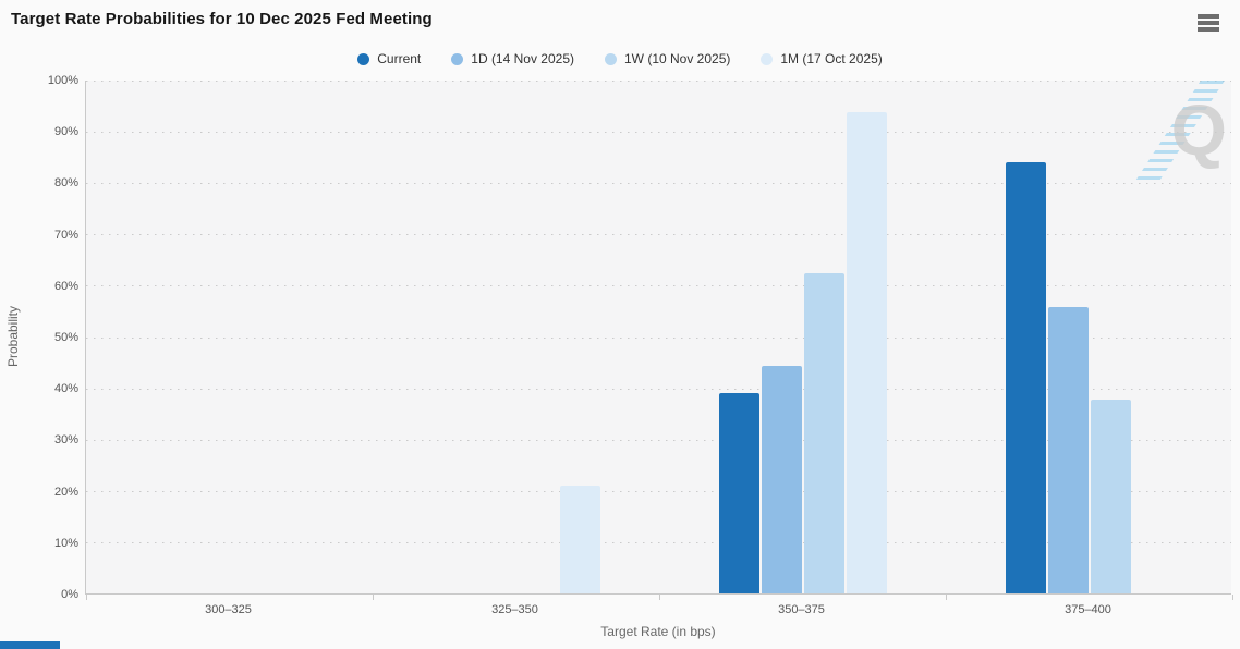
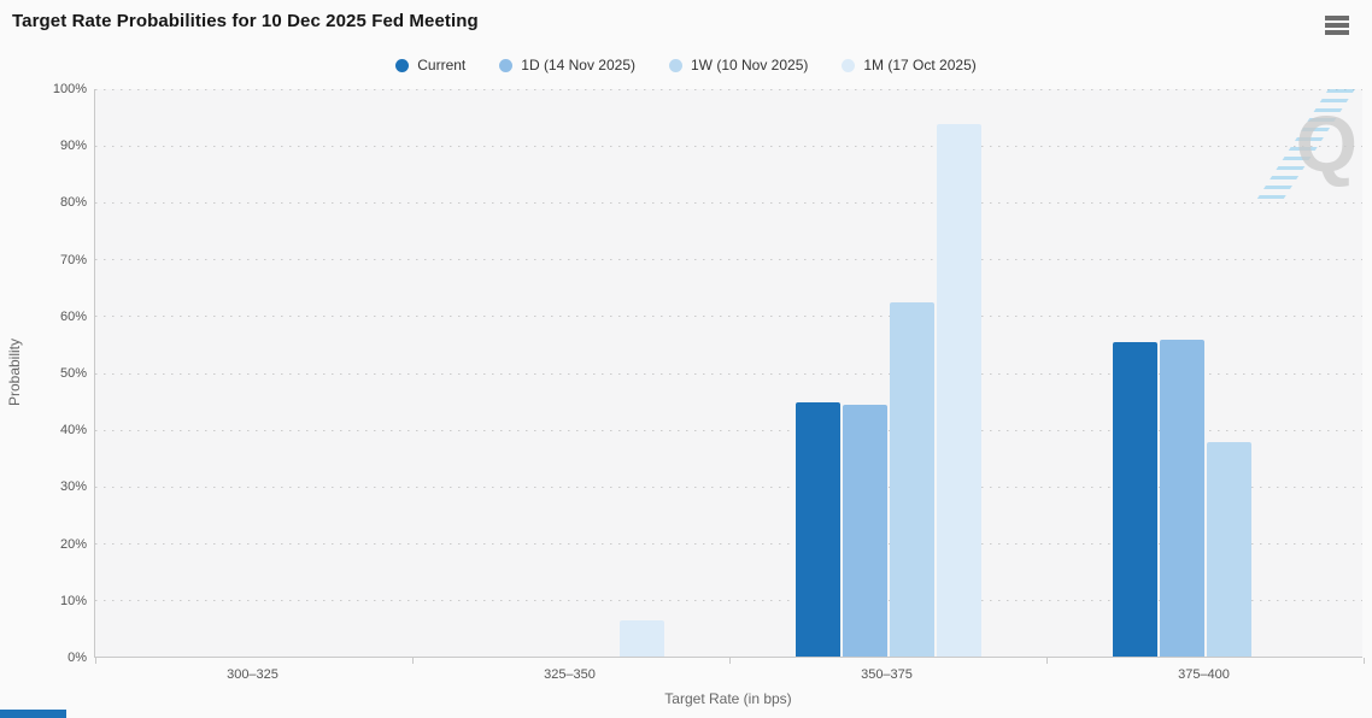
1M (17 Oct 2025)/325–350: 21% -> 6%
Current/350–375: 39% -> 45%
Current/375–400: 84% -> 55%
